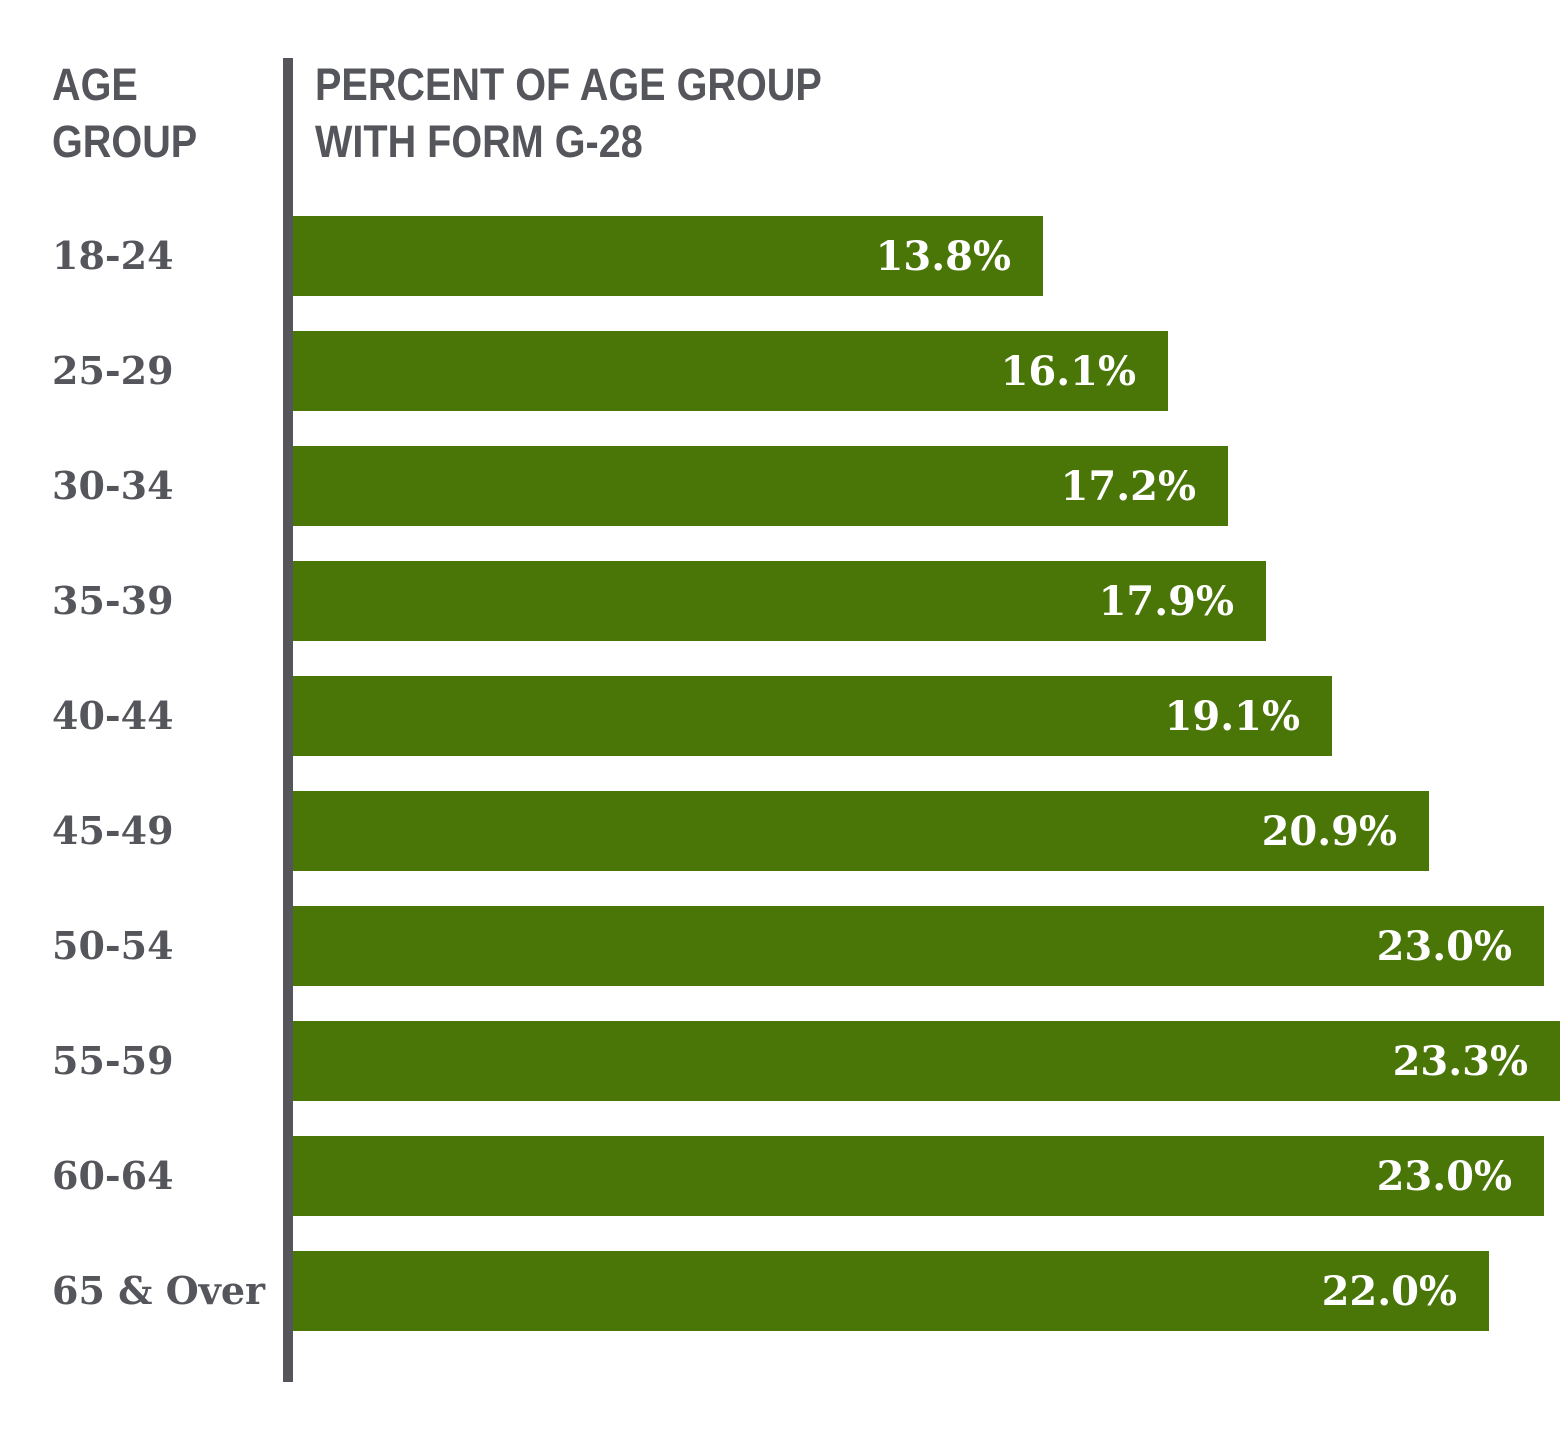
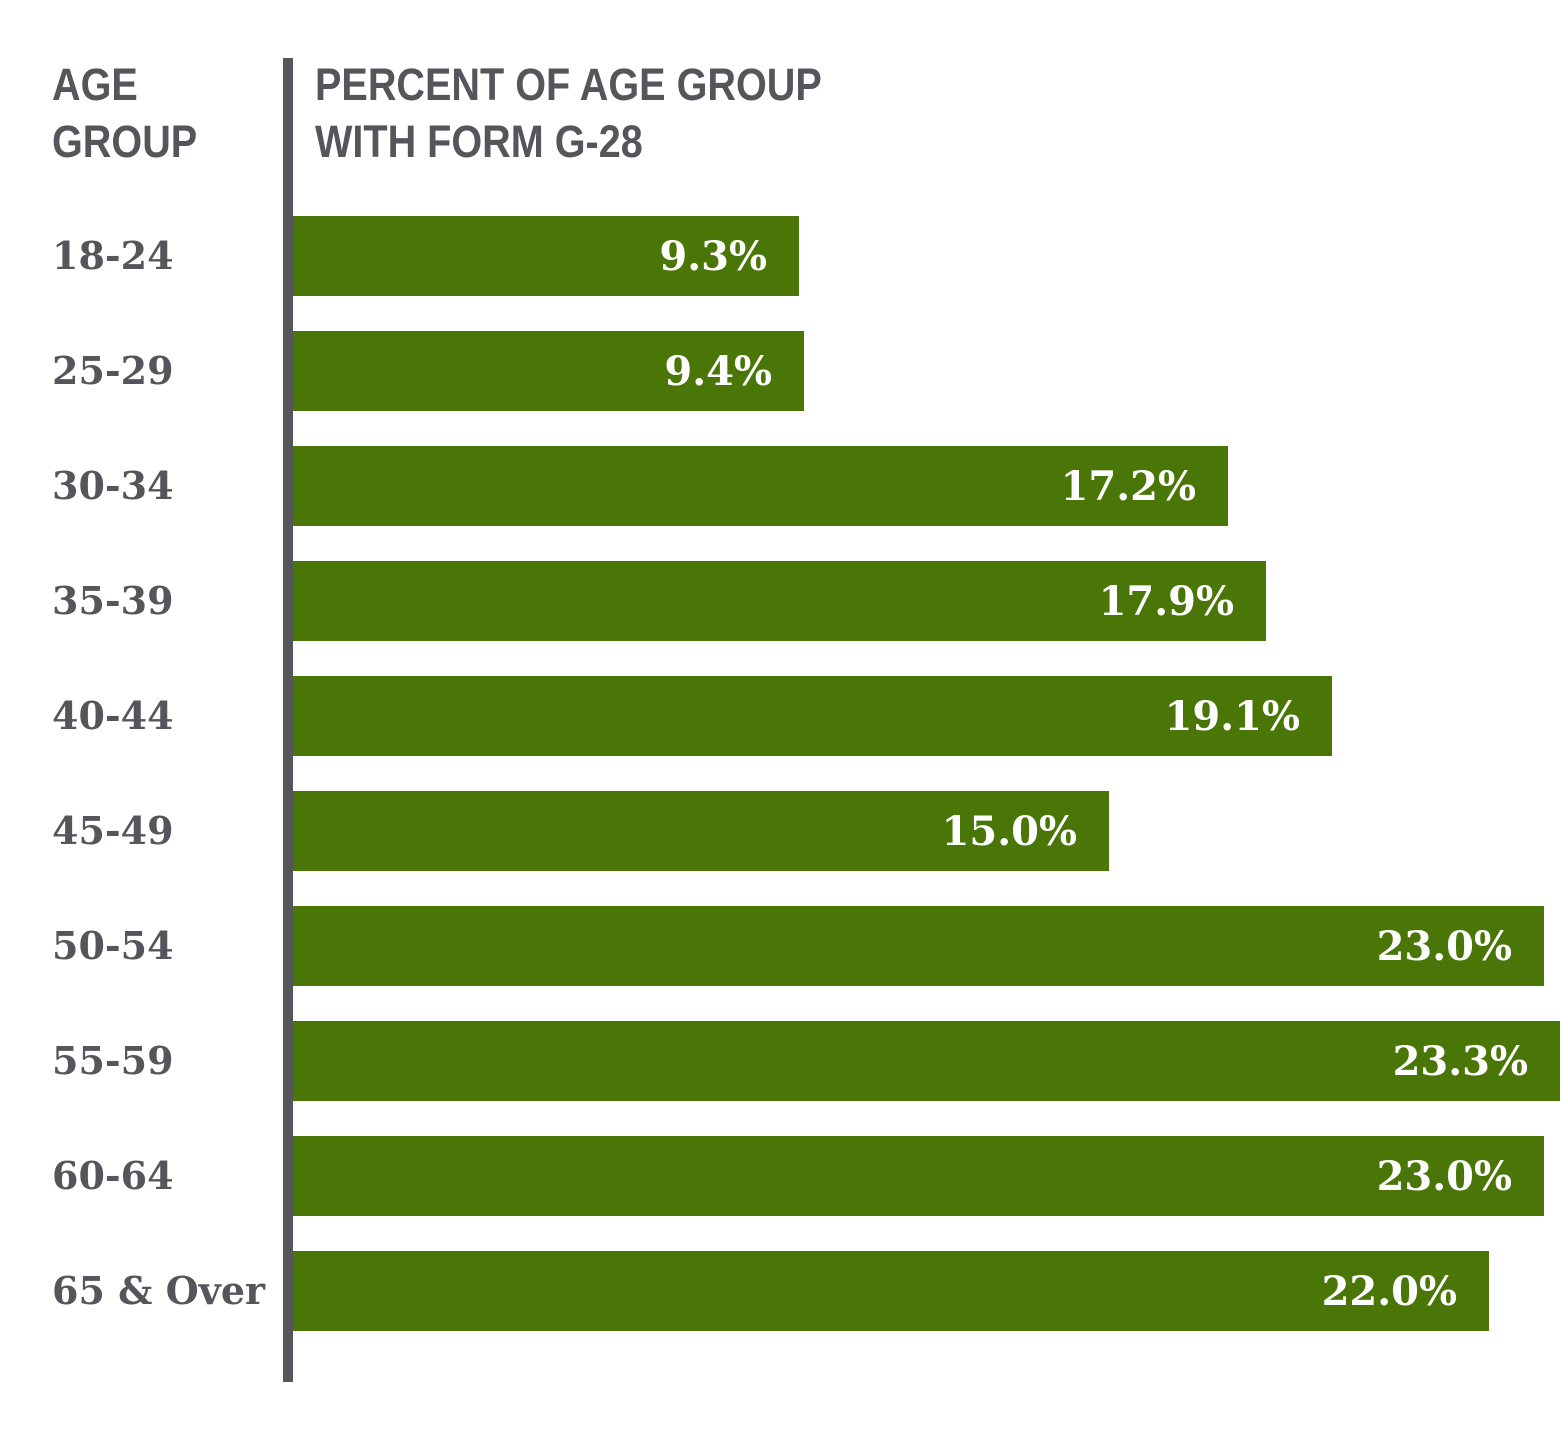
18-24: 13.8% -> 9.3%
25-29: 16.1% -> 9.4%
45-49: 20.9% -> 15.0%
